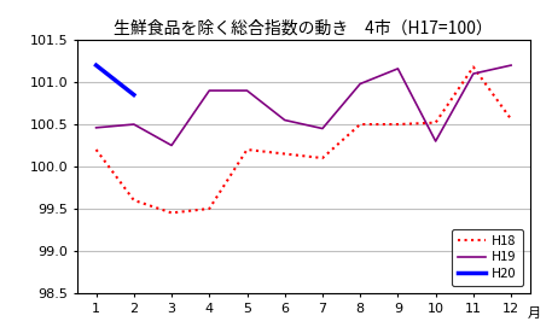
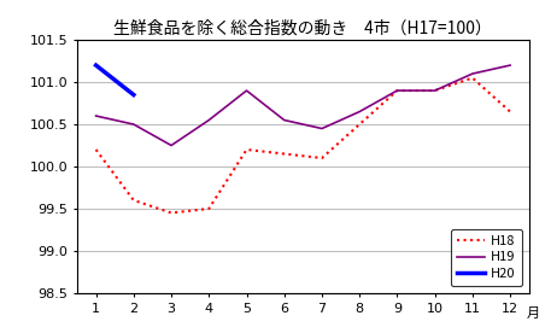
H19/1: 100.46 -> 100.60
H19/4: 100.90 -> 100.55
H19/8: 100.98 -> 100.65
H18/9: 100.50 -> 100.90
H19/9: 101.16 -> 100.90
H18/10: 100.52 -> 100.90
H19/10: 100.30 -> 100.90
H18/11: 101.18 -> 101.05
H18/12: 100.56 -> 100.65
